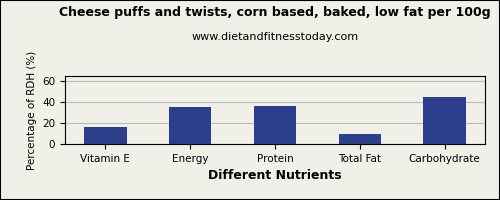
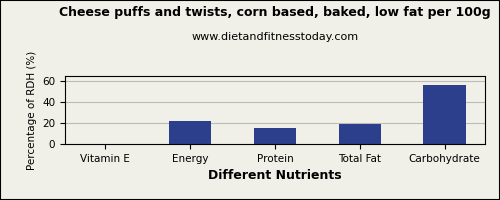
Vitamin E: 16 -> 0
Energy: 35 -> 22
Protein: 36 -> 15
Total Fat: 10 -> 19
Carbohydrate: 45 -> 56
